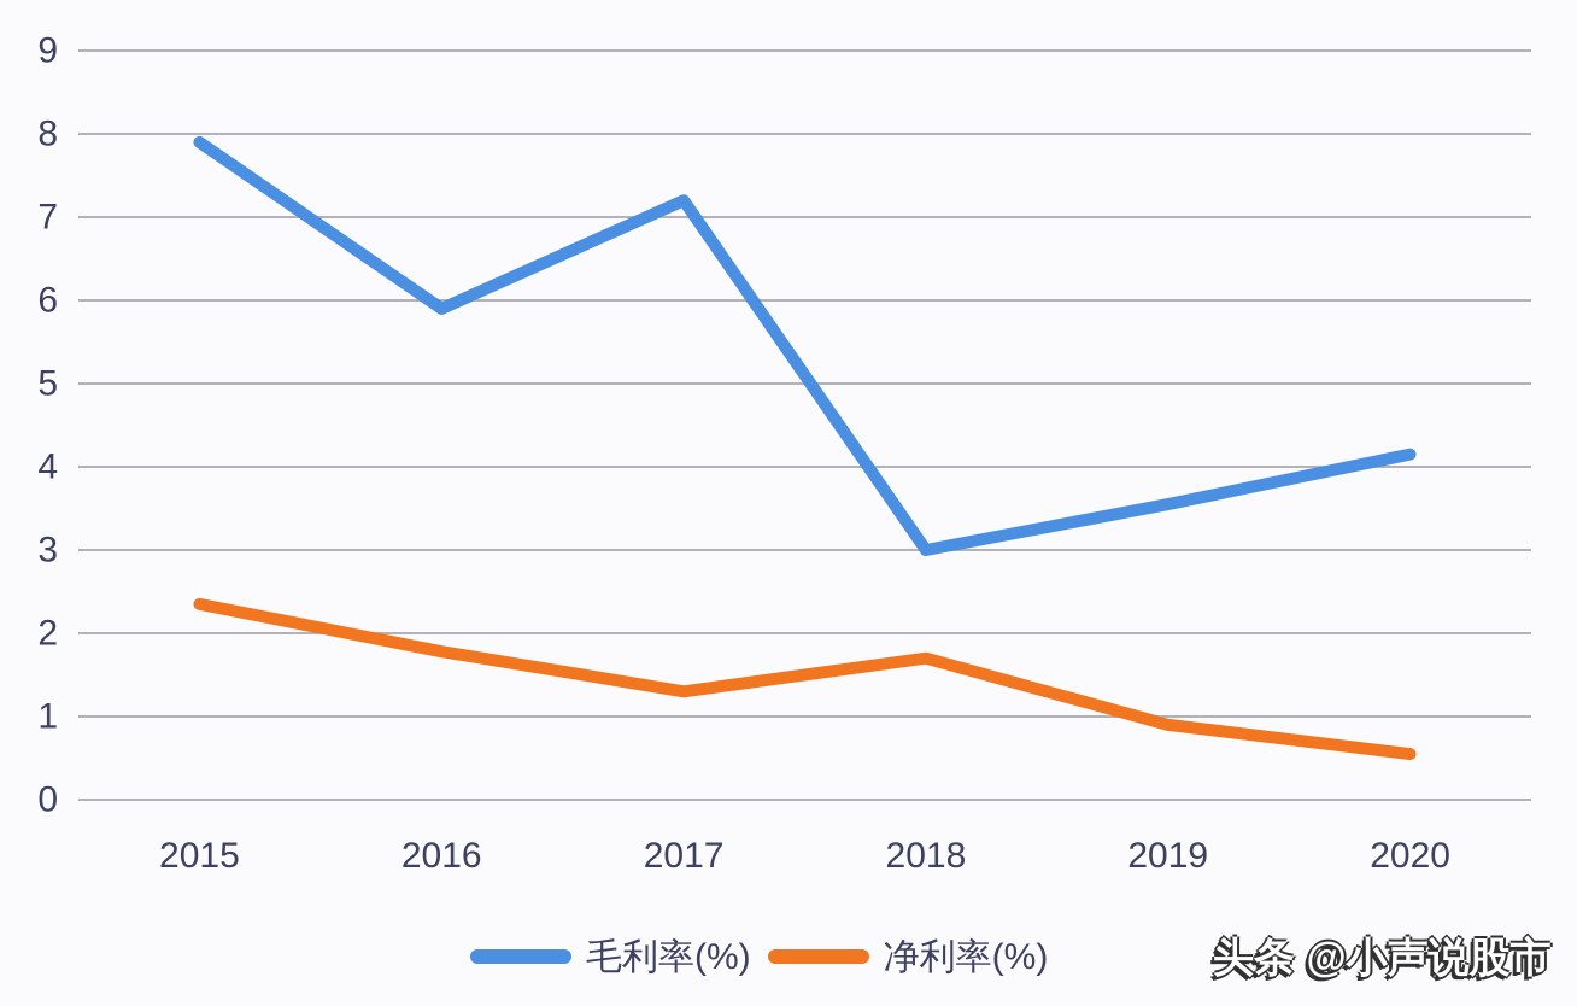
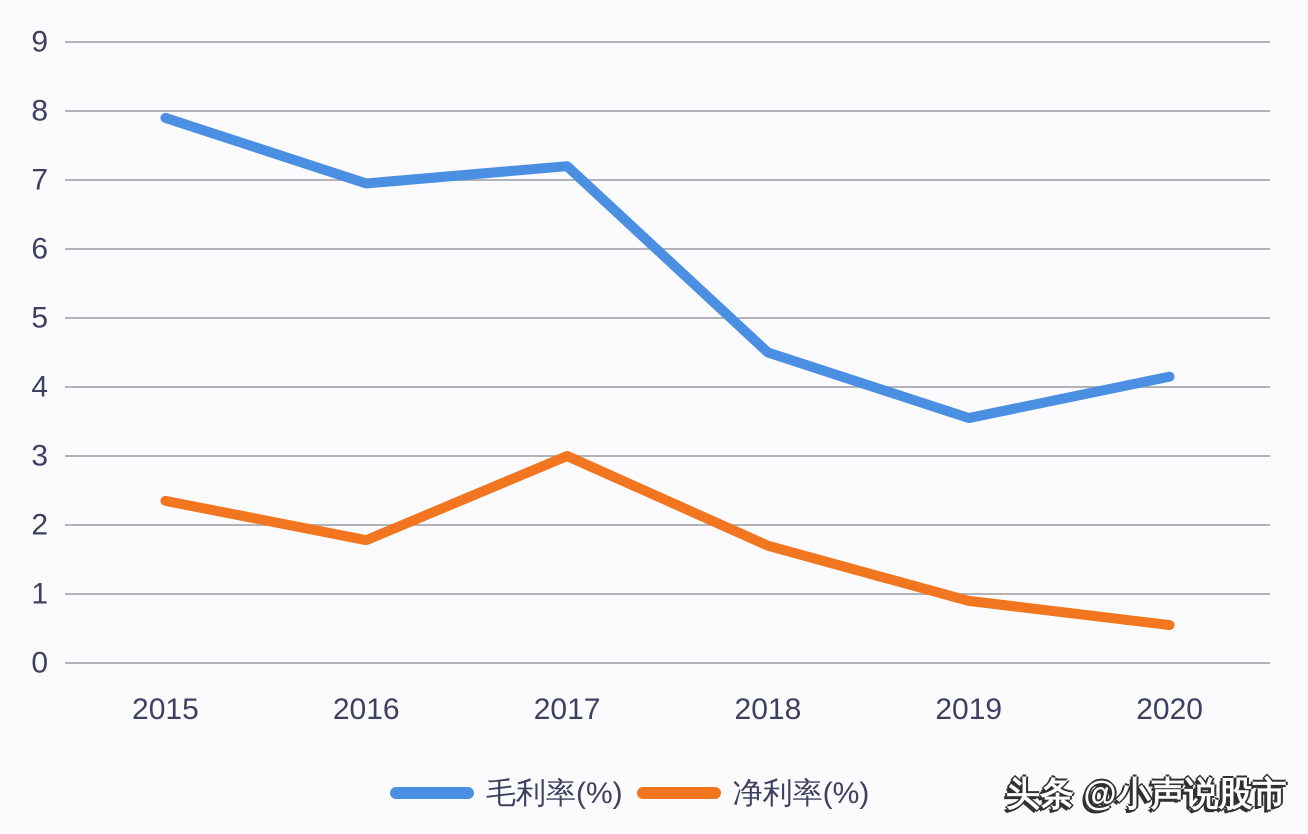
毛利率(%)/2016: 5.9 -> 7.0
净利率(%)/2017: 1.3 -> 3.0
毛利率(%)/2018: 3.0 -> 4.5
